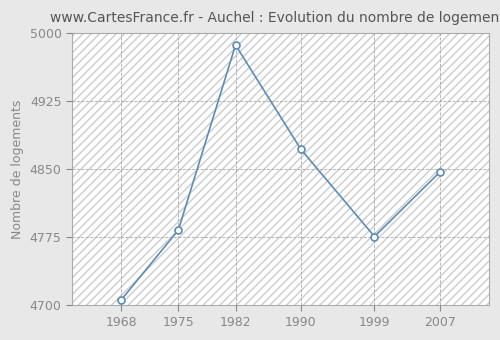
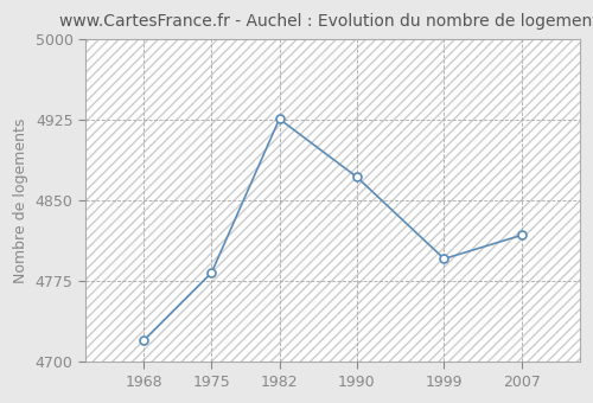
1968: 4706 -> 4720
1982: 4987 -> 4926
1999: 4776 -> 4796
2007: 4847 -> 4818
